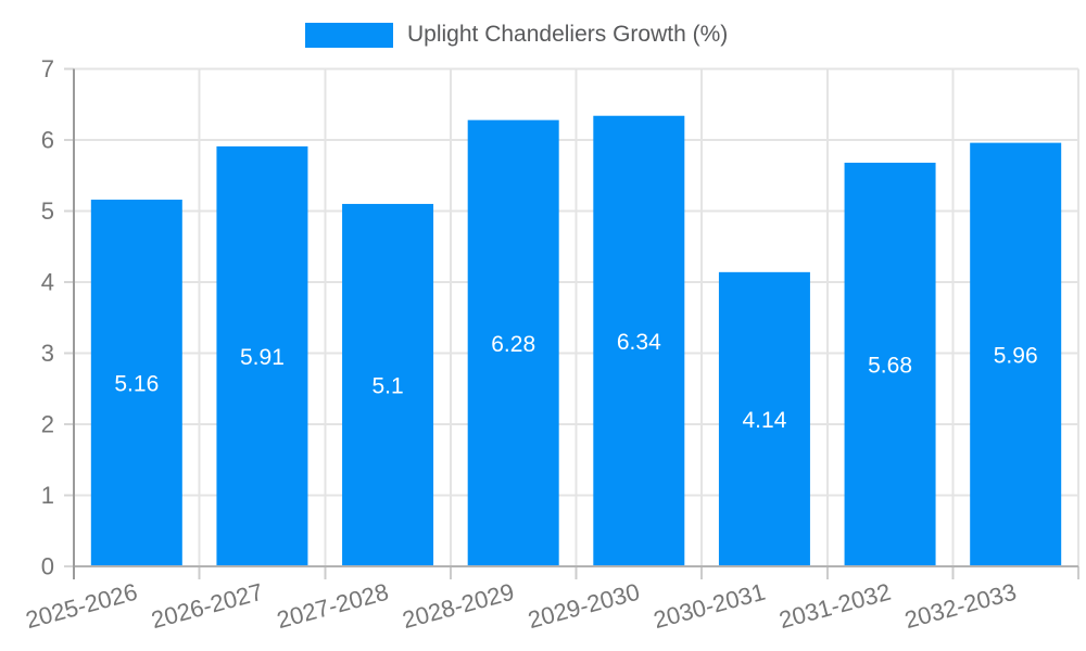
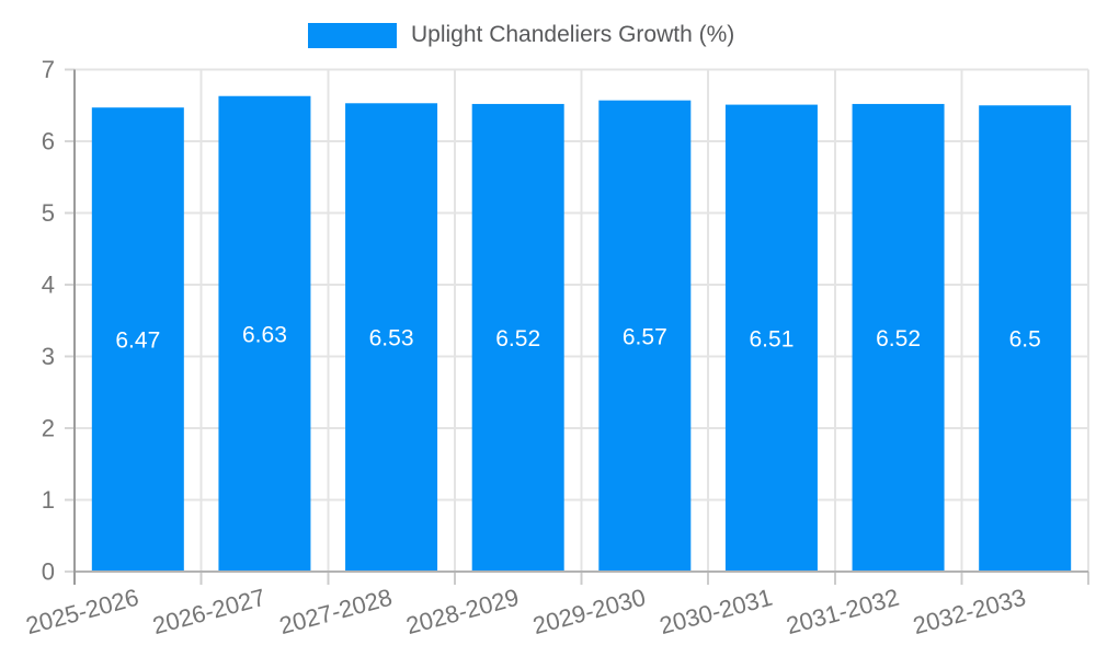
2025-2026: 5.16 -> 6.47
2026-2027: 5.91 -> 6.63
2027-2028: 5.1 -> 6.53
2028-2029: 6.28 -> 6.52
2029-2030: 6.34 -> 6.57
2030-2031: 4.14 -> 6.51
2031-2032: 5.68 -> 6.52
2032-2033: 5.96 -> 6.5
